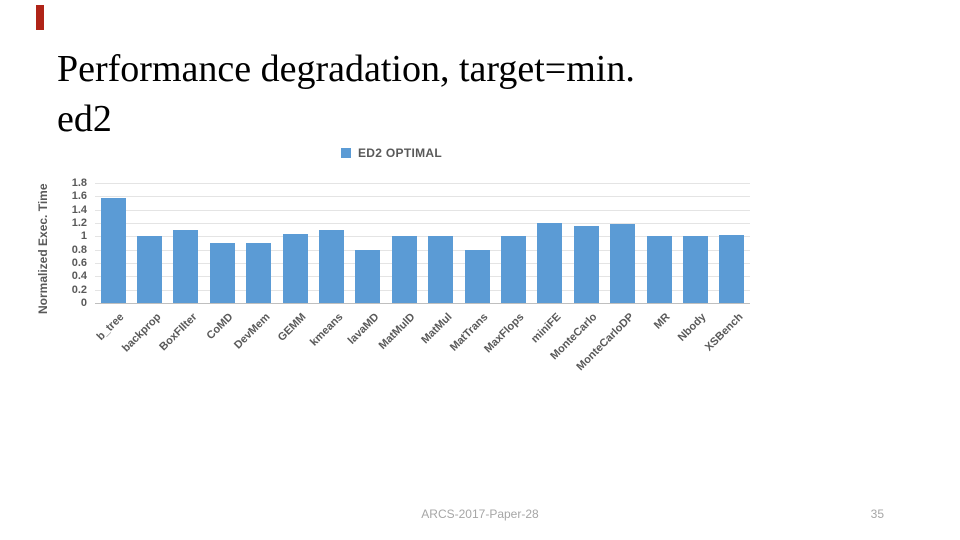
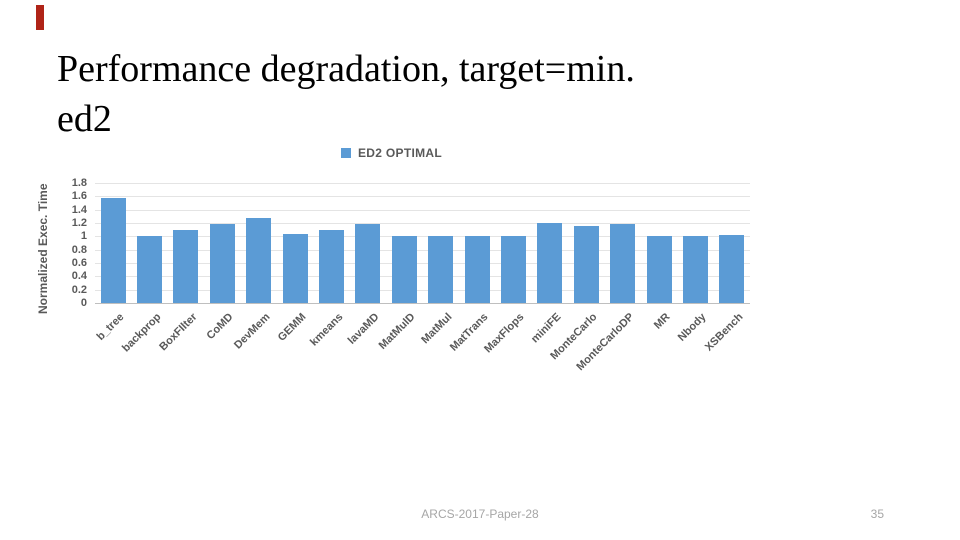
CoMD: 0.9 -> 1.2
DevMem: 0.9 -> 1.3
lavaMD: 0.8 -> 1.2
MatTrans: 0.8 -> 1.0
